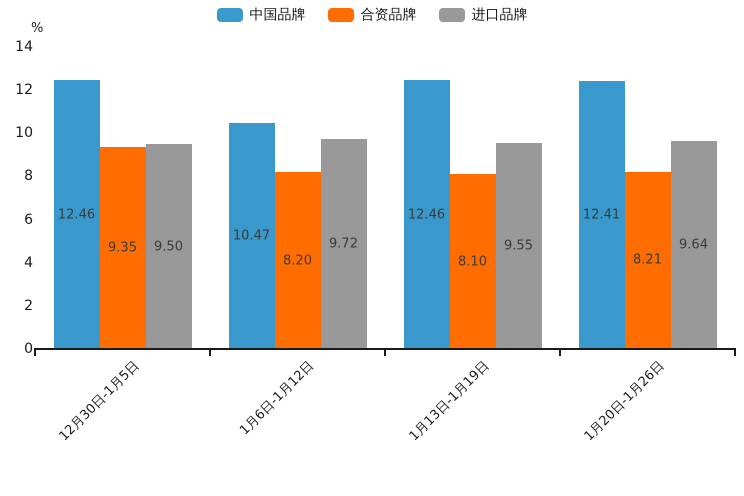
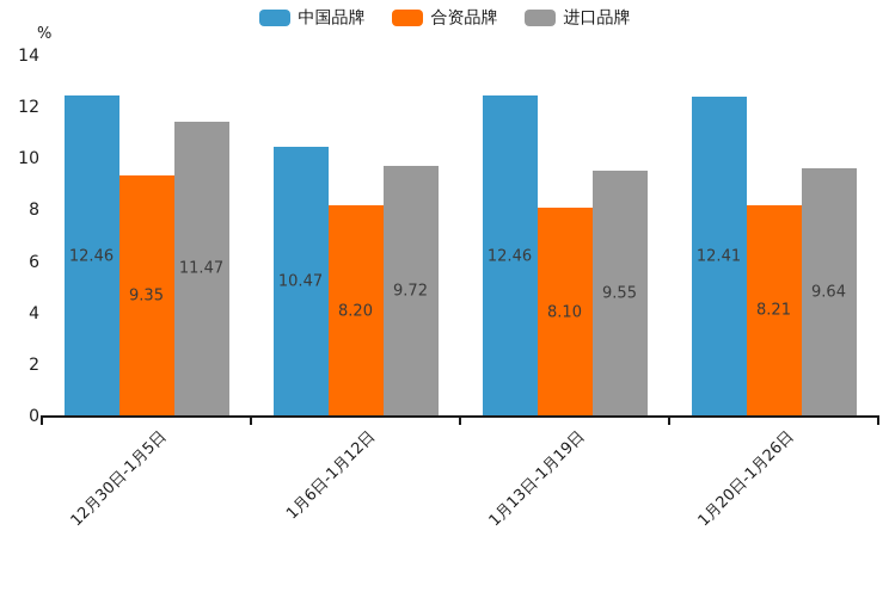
进口品牌/12月30日-1月5日: 9.50 -> 11.47
